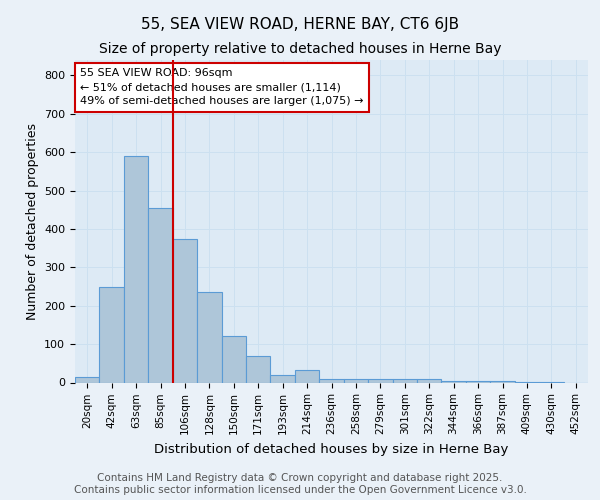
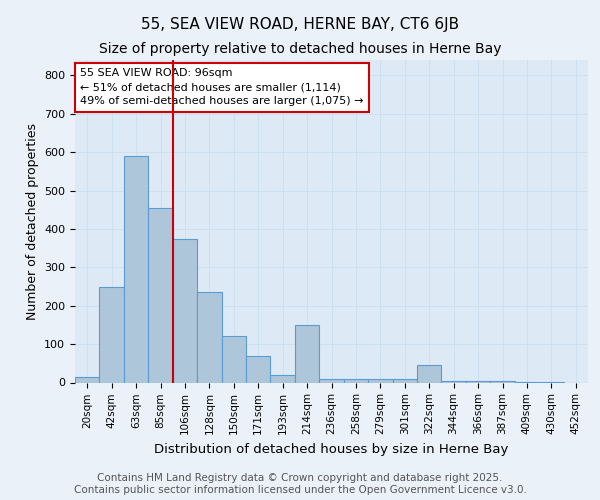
214sqm: 32 -> 150
322sqm: 8 -> 45
